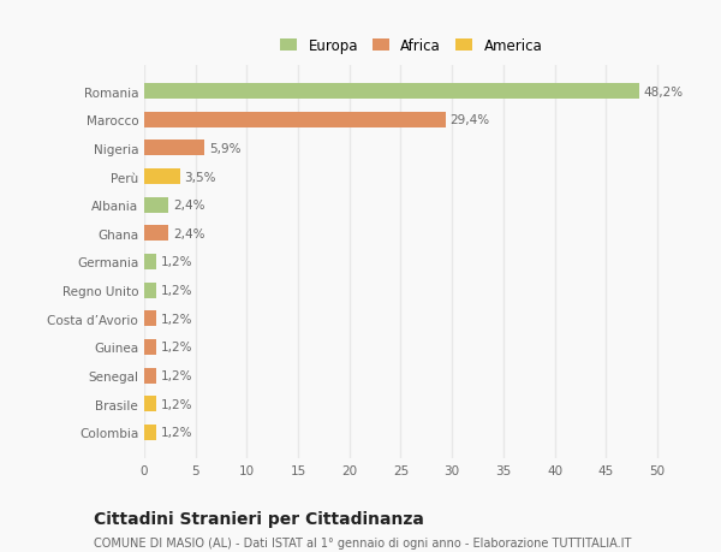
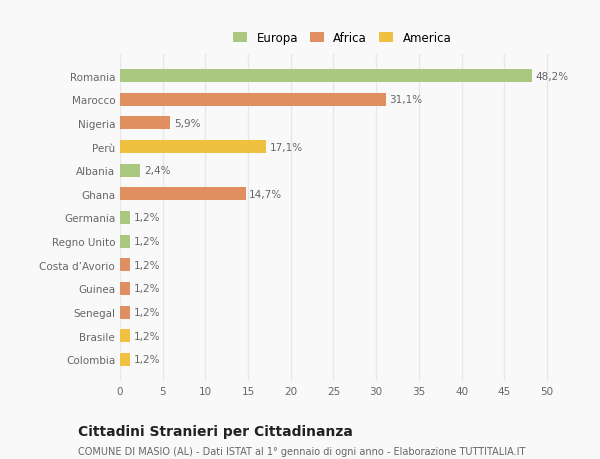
Marocco: 29,4% -> 31,1%
Perù: 3,5% -> 17,1%
Ghana: 2,4% -> 14,7%
